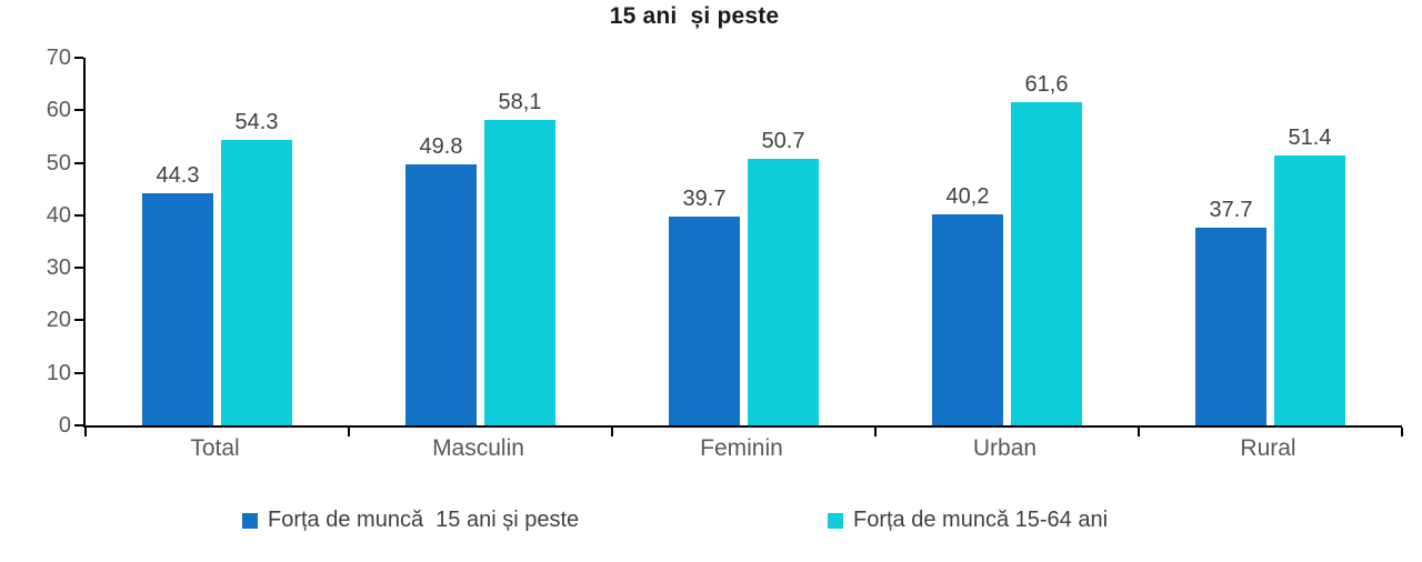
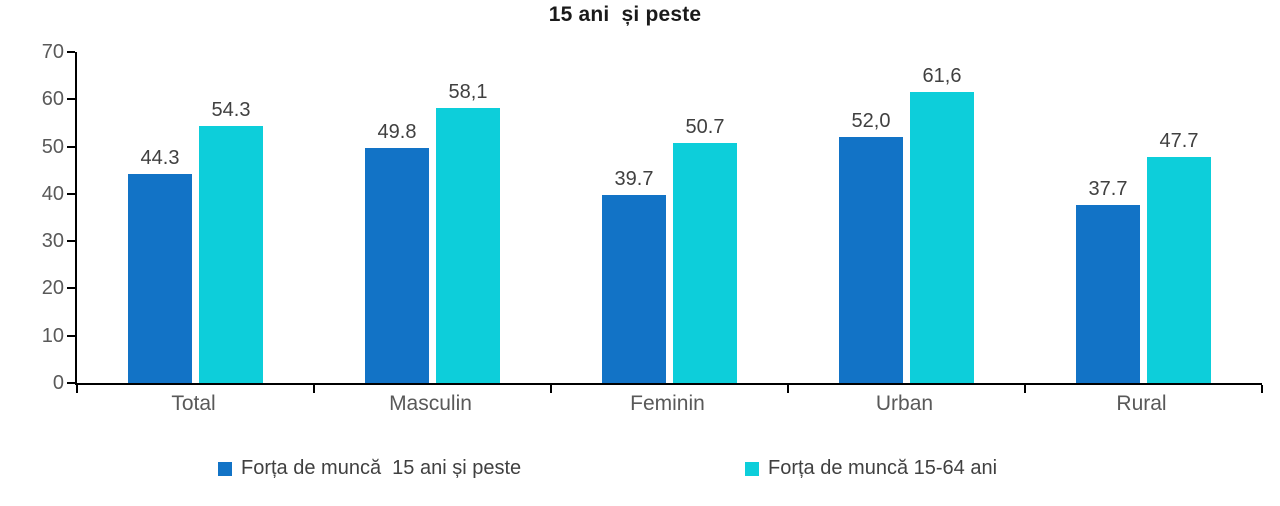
Forța de muncă 15 ani și peste/Urban: 40,2 -> 52,0
Forța de muncă 15-64 ani/Rural: 51.4 -> 47.7
